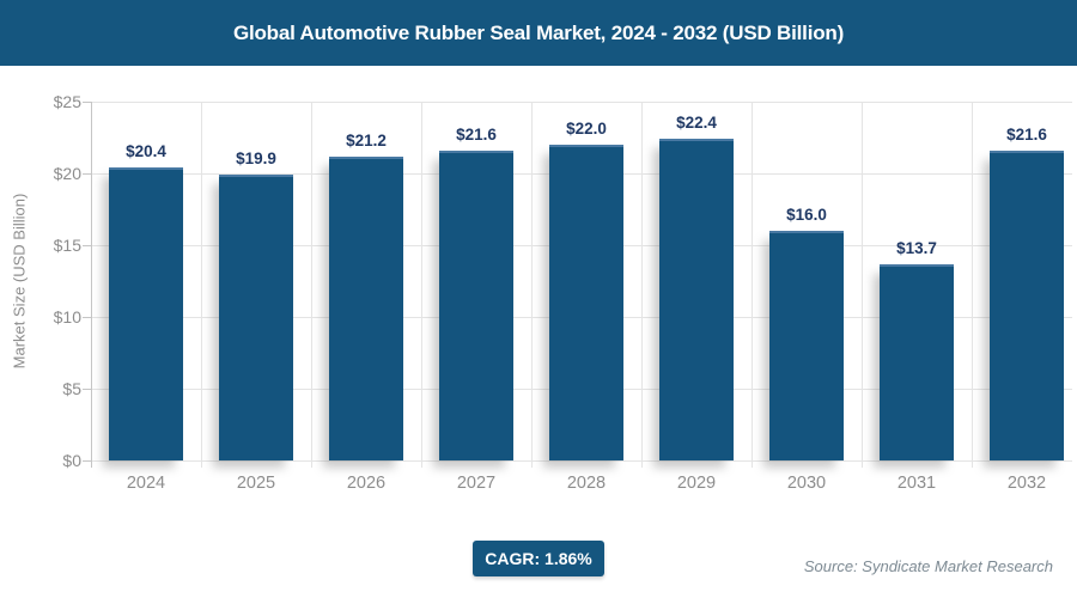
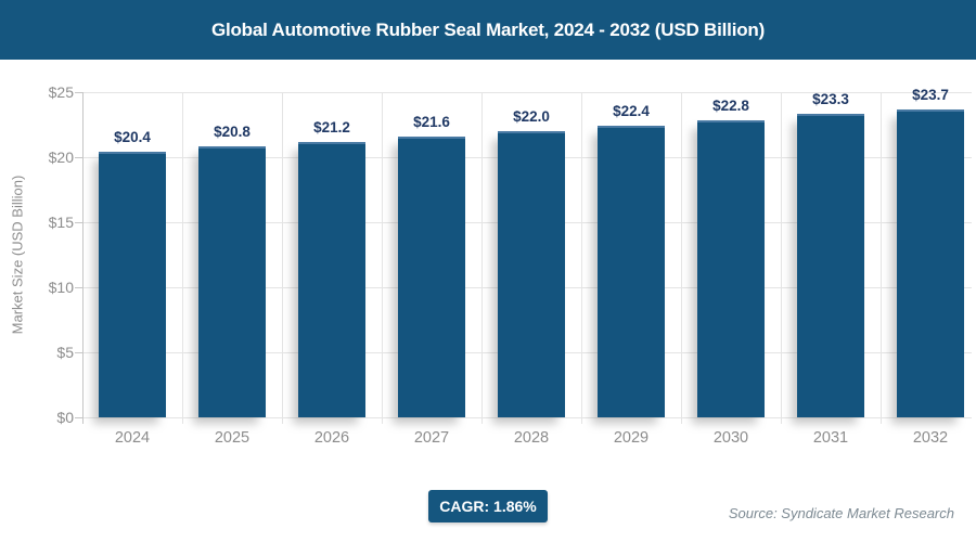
2025: $19.9 -> $20.8
2030: $16.0 -> $22.8
2031: $13.7 -> $23.3
2032: $21.6 -> $23.7
